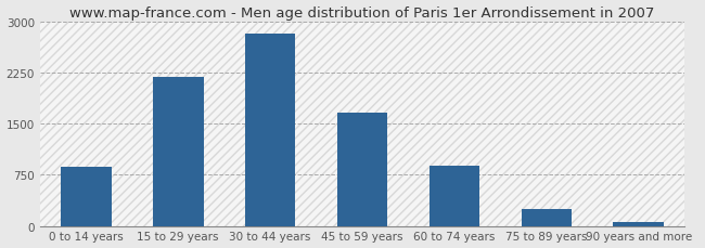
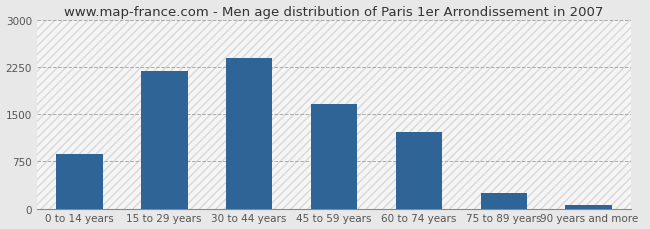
30 to 44 years: 2820 -> 2400
60 to 74 years: 890 -> 1220
